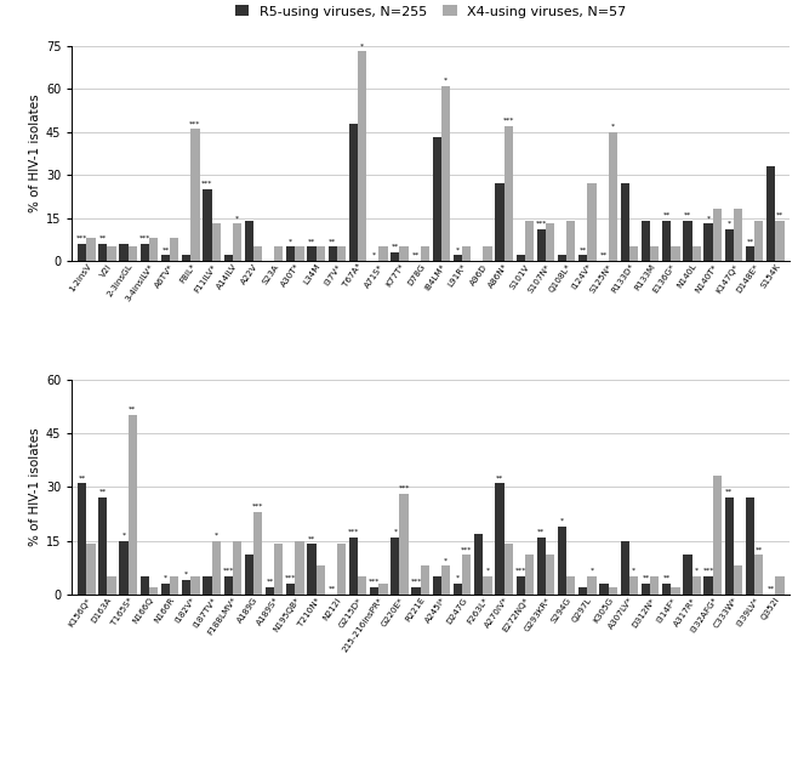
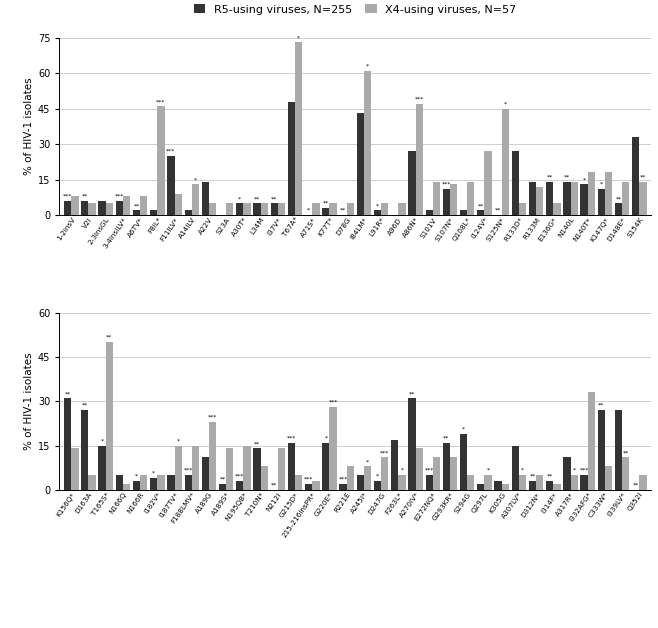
X4-using viruses, N=57/F11ILV*: 13 -> 9
X4-using viruses, N=57/R133M: 5 -> 12
X4-using viruses, N=57/N140L: 5 -> 14
